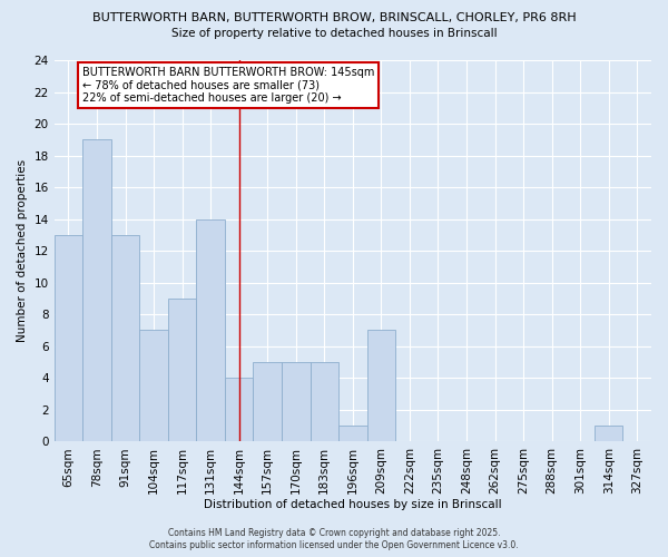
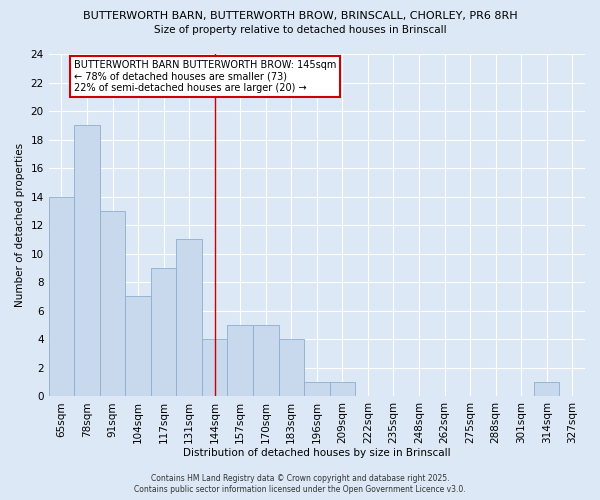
65sqm: 13 -> 14
131sqm: 14 -> 11
183sqm: 5 -> 4
209sqm: 7 -> 1
